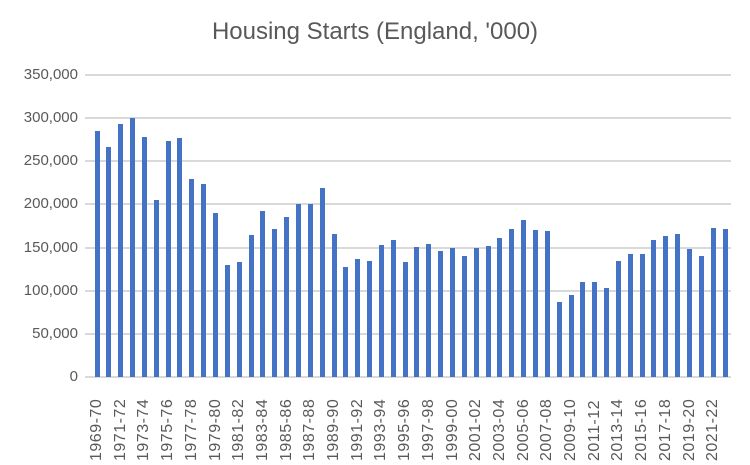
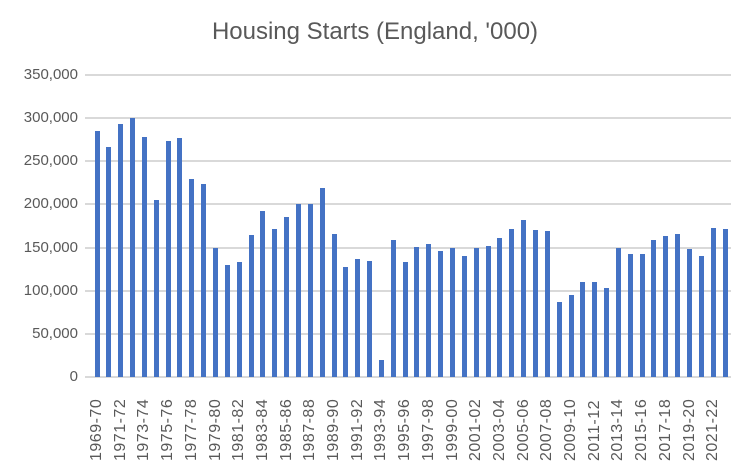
1979-80: 190000 -> 150000
1993-94: 150000 -> 20000
2013-14: 130000 -> 150000
